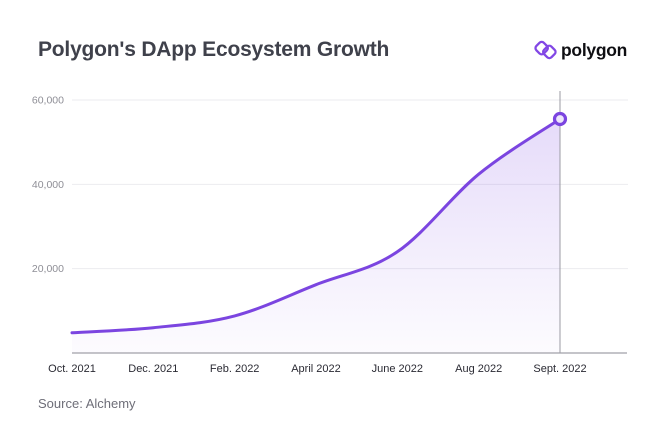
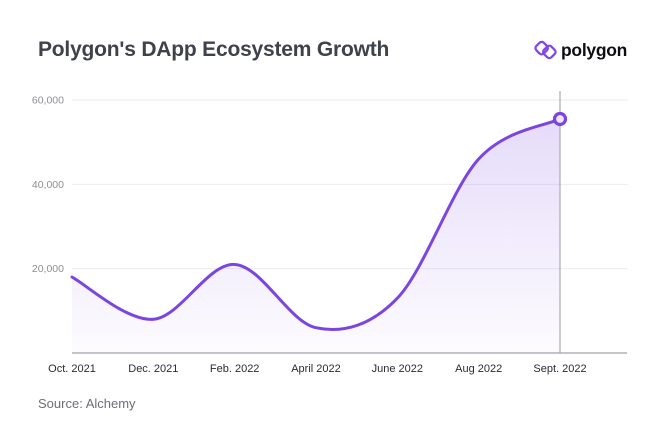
Oct. 2021: 5000 -> 18000
Dec. 2021: 6000 -> 8000
Feb. 2022: 9000 -> 21000
April 2022: 16000 -> 6000
June 2022: 24000 -> 13000
Aug 2022: 42000 -> 46000
